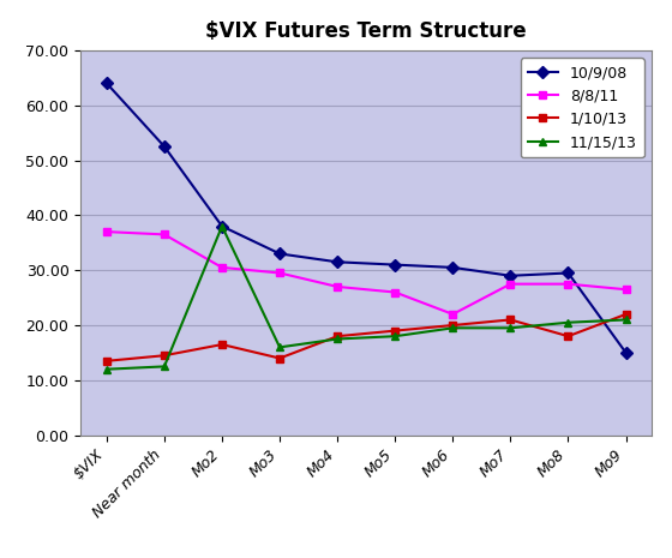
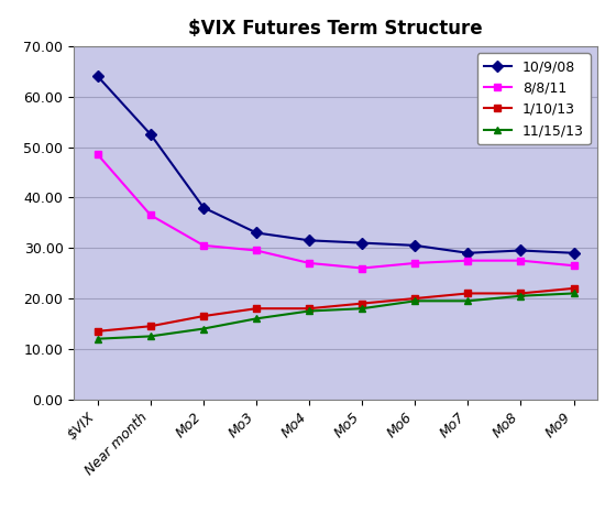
8/8/11/$VIX: 37.0 -> 48.5
11/15/13/Mo2: 38.0 -> 14.0
1/10/13/Mo3: 14.0 -> 18.0
8/8/11/Mo6: 22.0 -> 27.0
1/10/13/Mo8: 18.0 -> 21.0
10/9/08/Mo9: 15.0 -> 29.0
